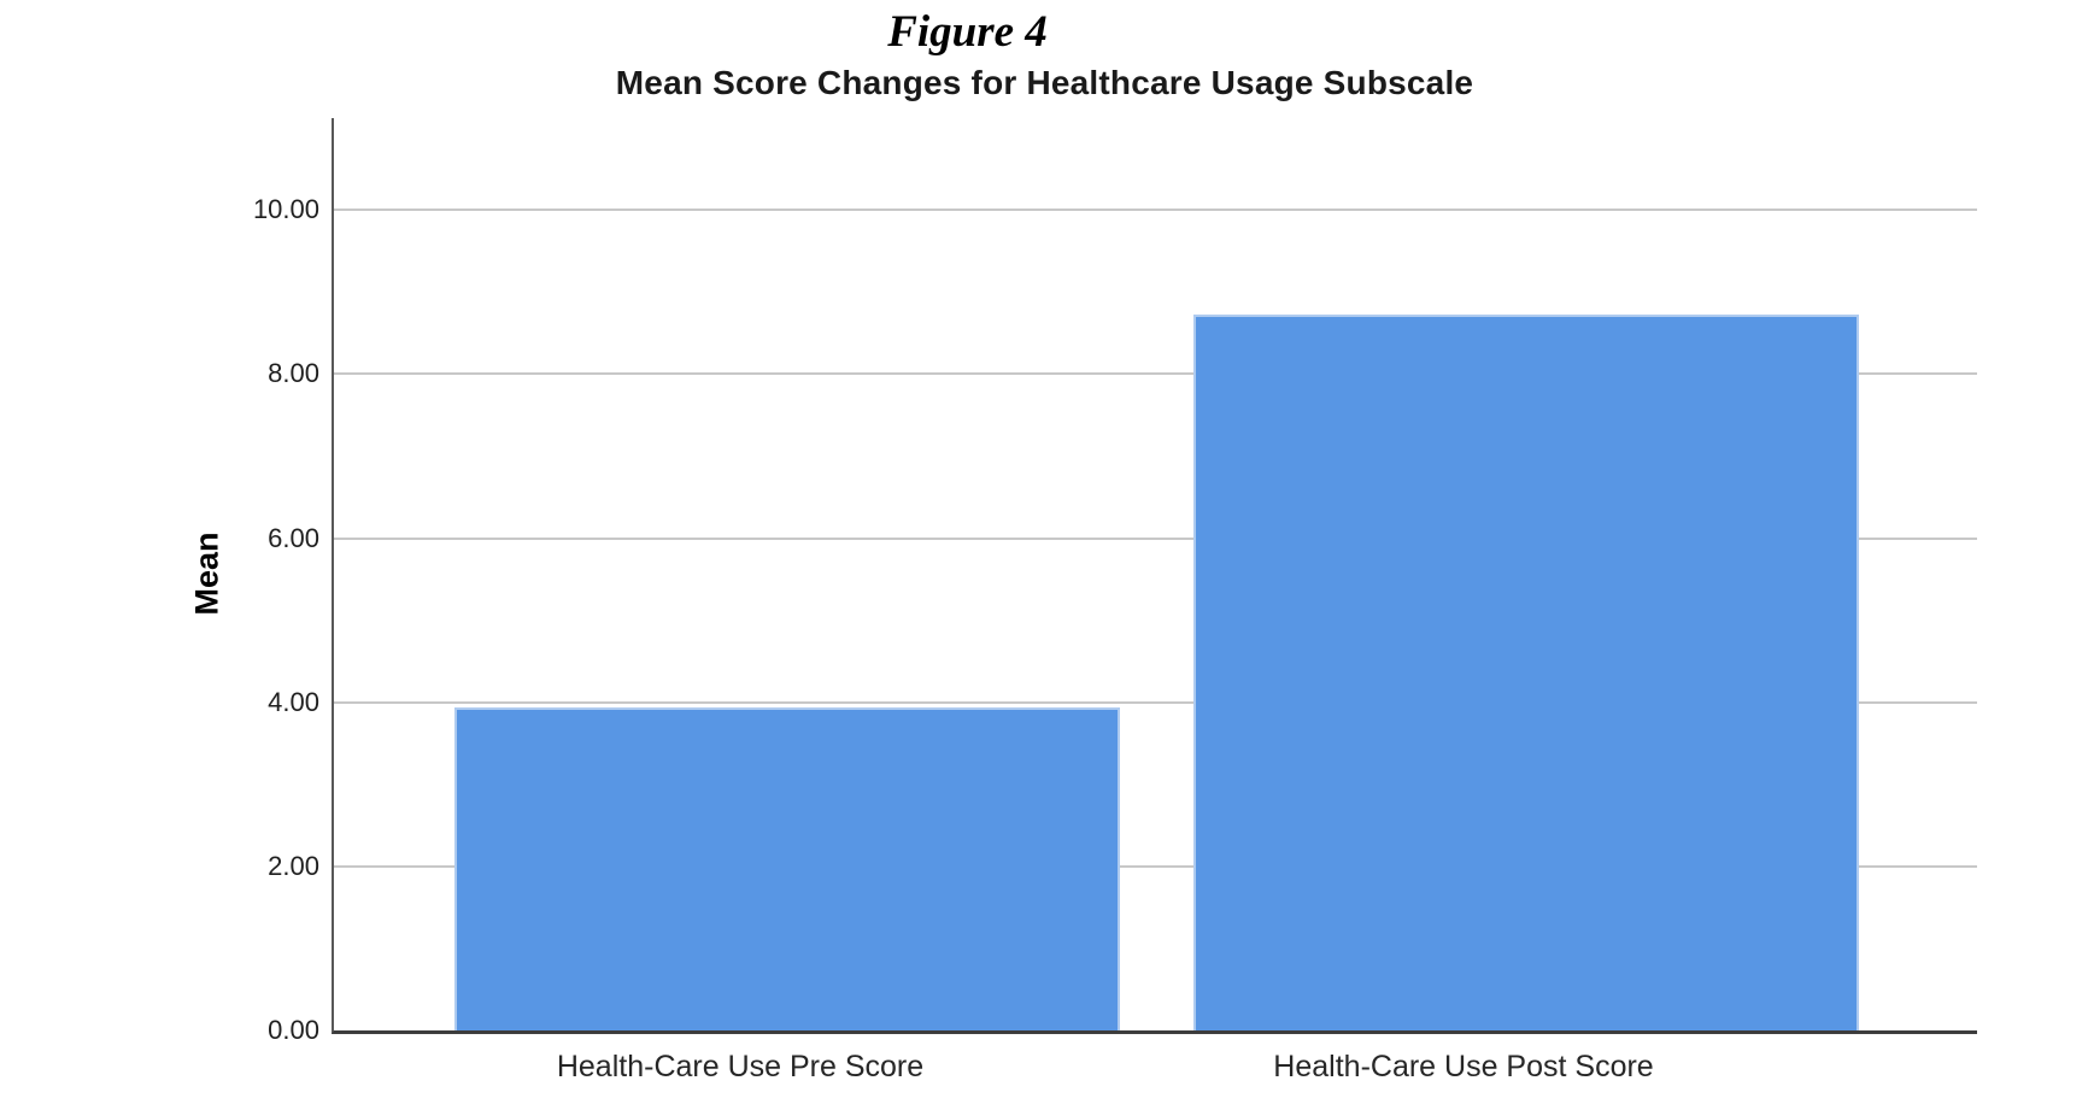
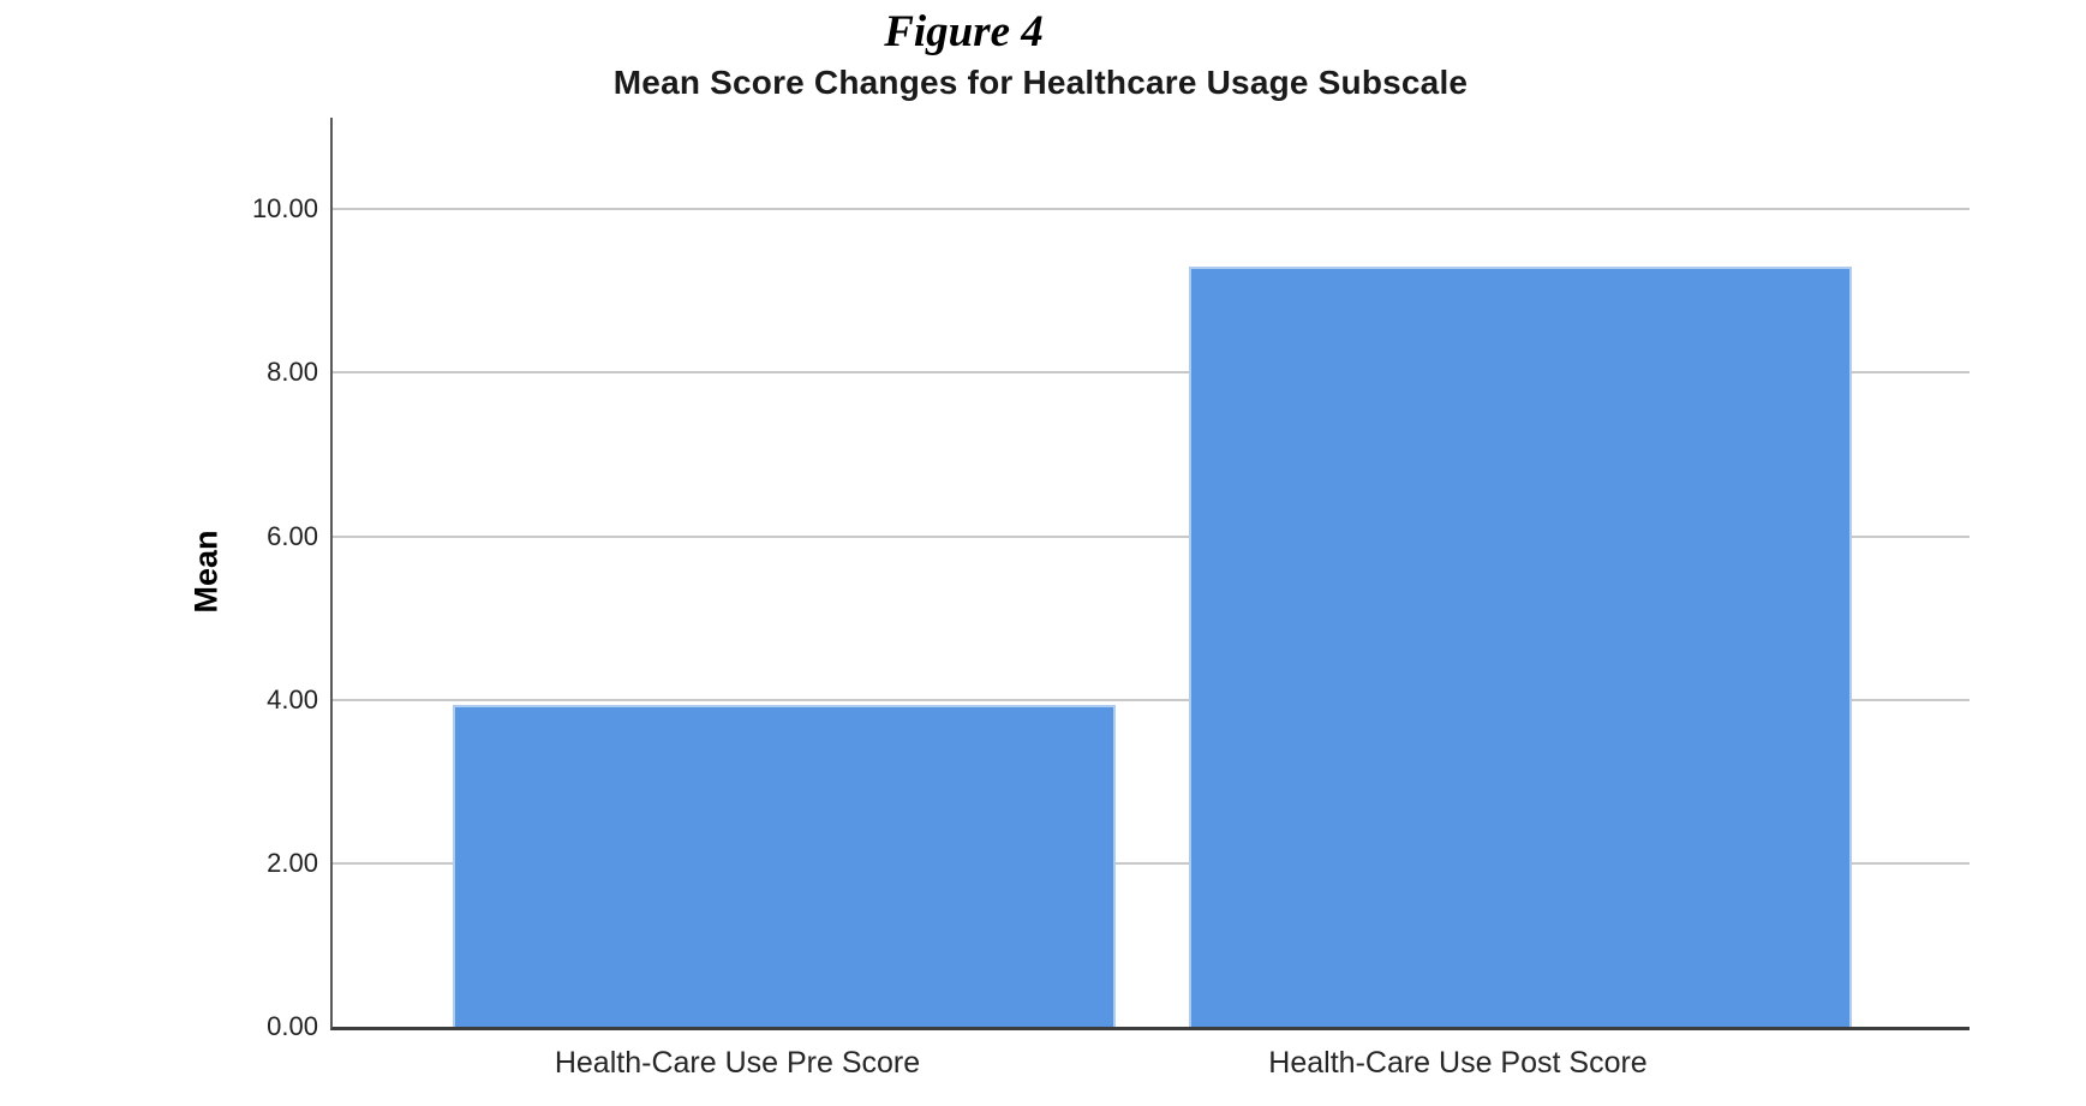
Health-Care Use Post Score: 8.7 -> 9.3
